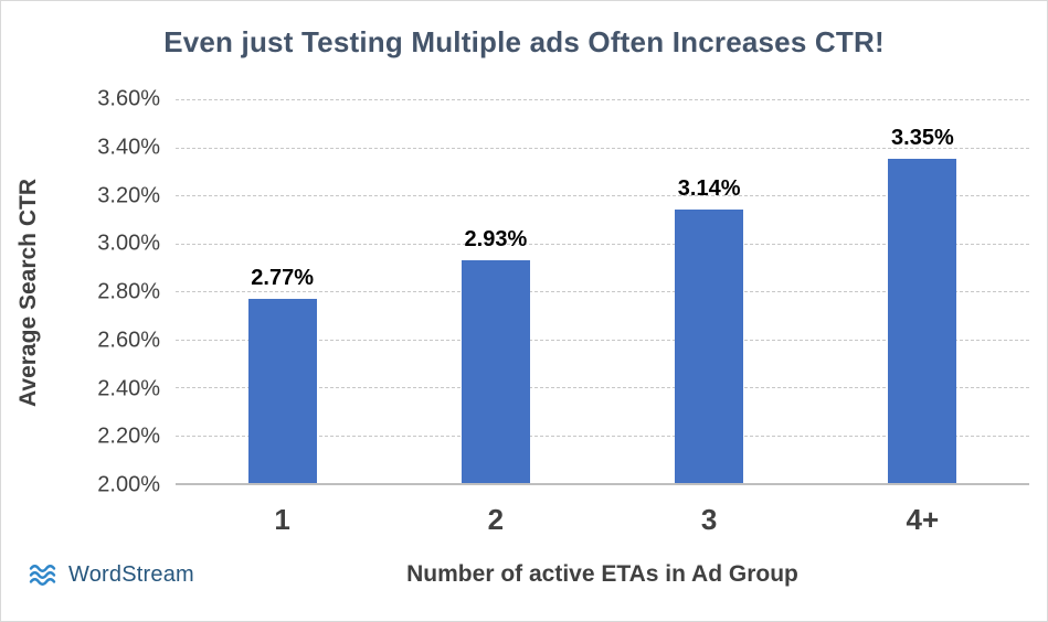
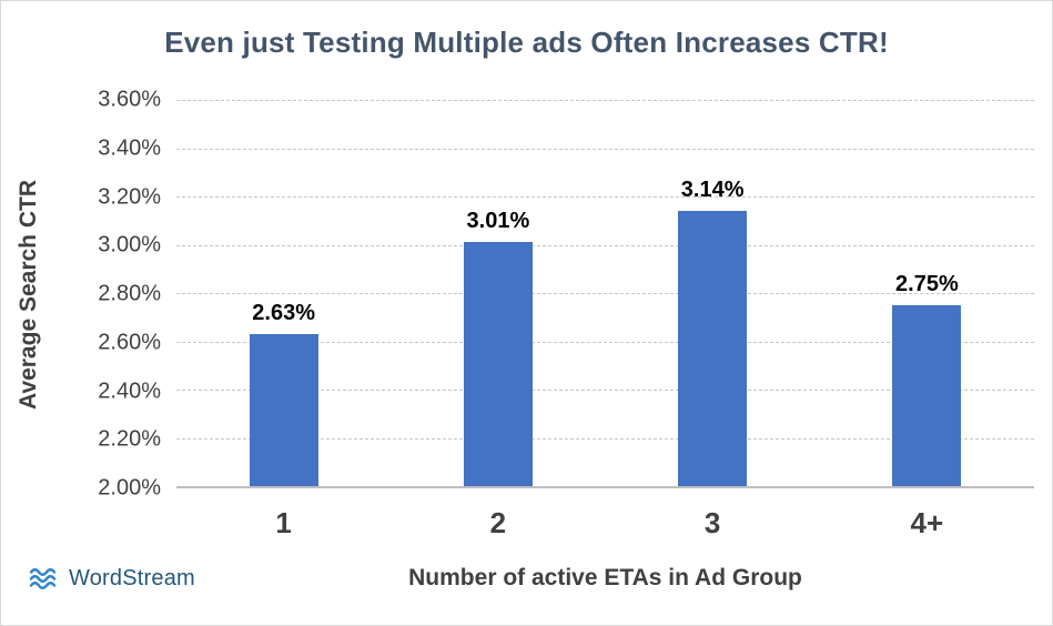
1: 2.77% -> 2.63%
2: 2.93% -> 3.01%
4+: 3.35% -> 2.75%
